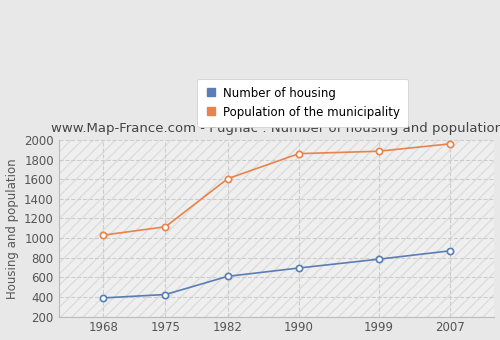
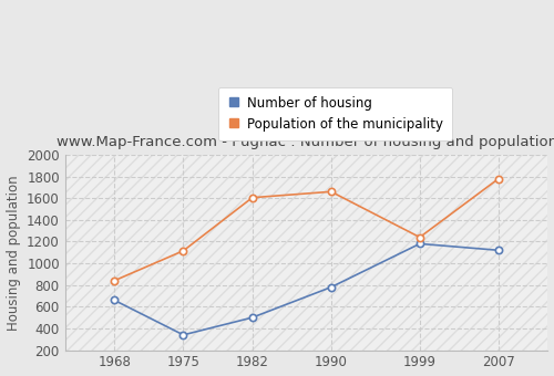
Number of housing/1968: 390 -> 660
Population of the municipality/1968: 1030 -> 840
Number of housing/1975: 420 -> 340
Number of housing/1982: 610 -> 500
Number of housing/1990: 700 -> 780
Population of the municipality/1990: 1860 -> 1660
Number of housing/1999: 780 -> 1180
Population of the municipality/1999: 1880 -> 1240
Number of housing/2007: 870 -> 1120
Population of the municipality/2007: 1960 -> 1780
